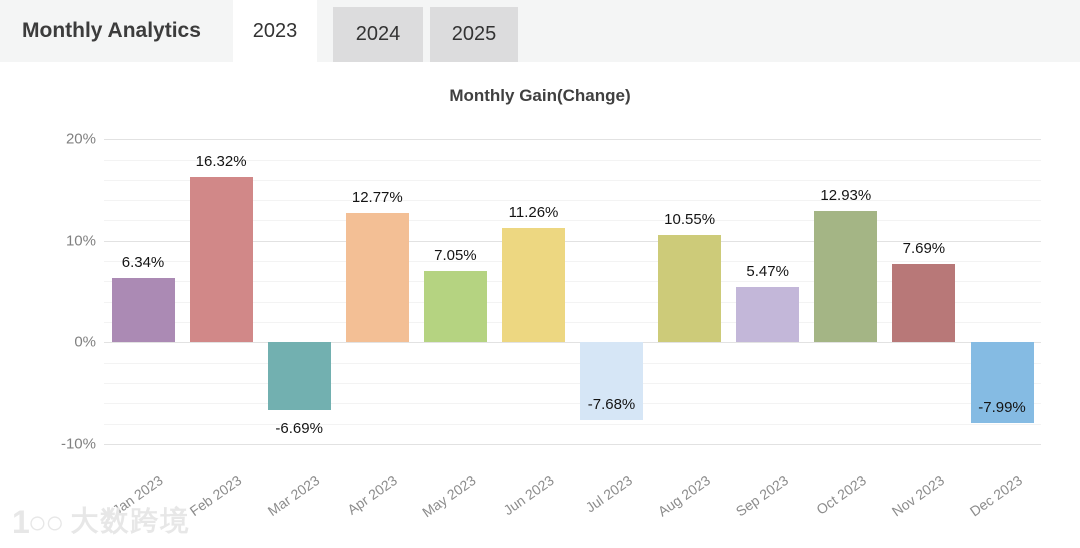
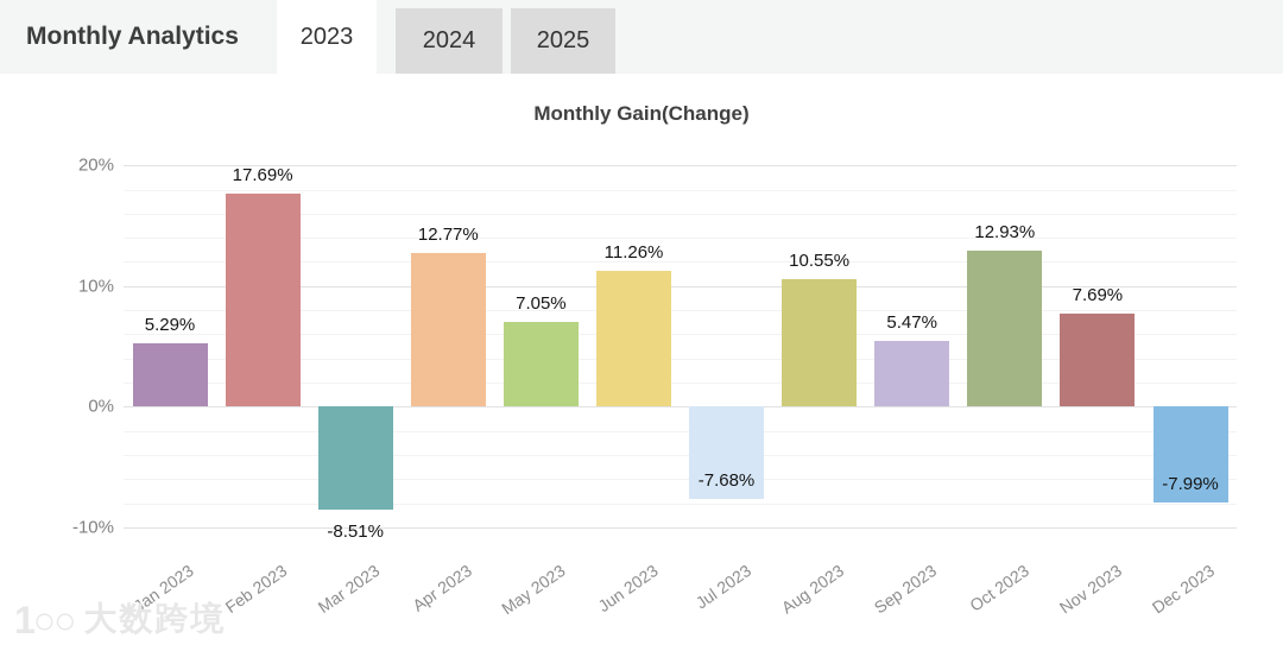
Jan 2023: 6.34% -> 5.29%
Feb 2023: 16.32% -> 17.69%
Mar 2023: -6.69% -> -8.51%
